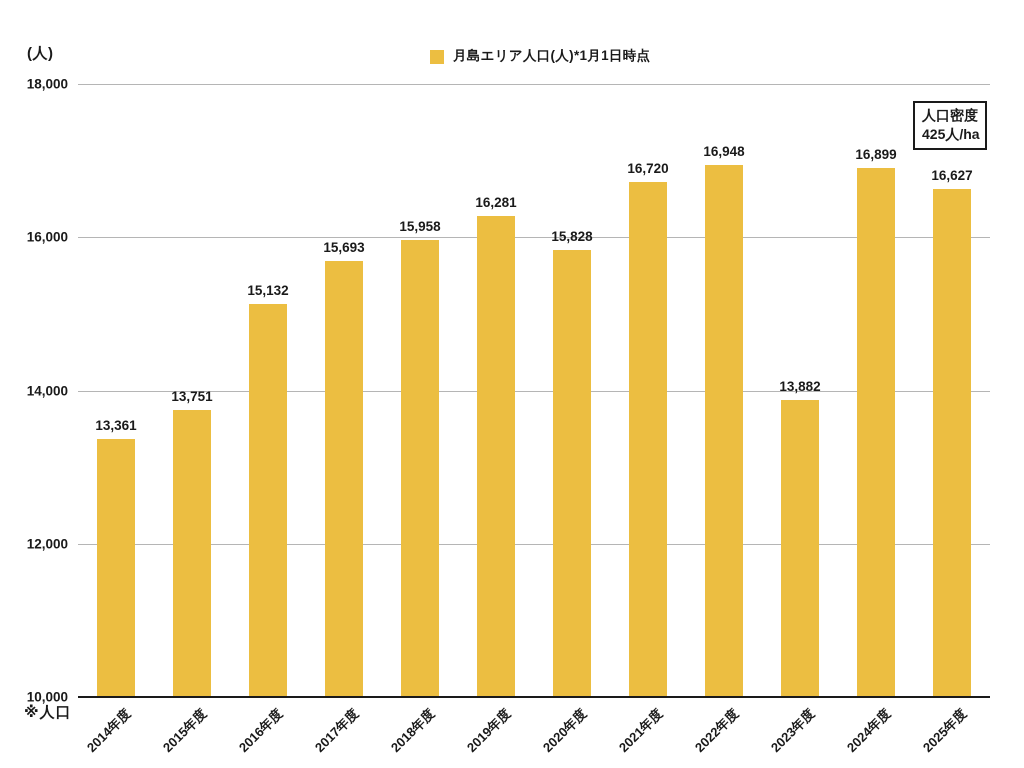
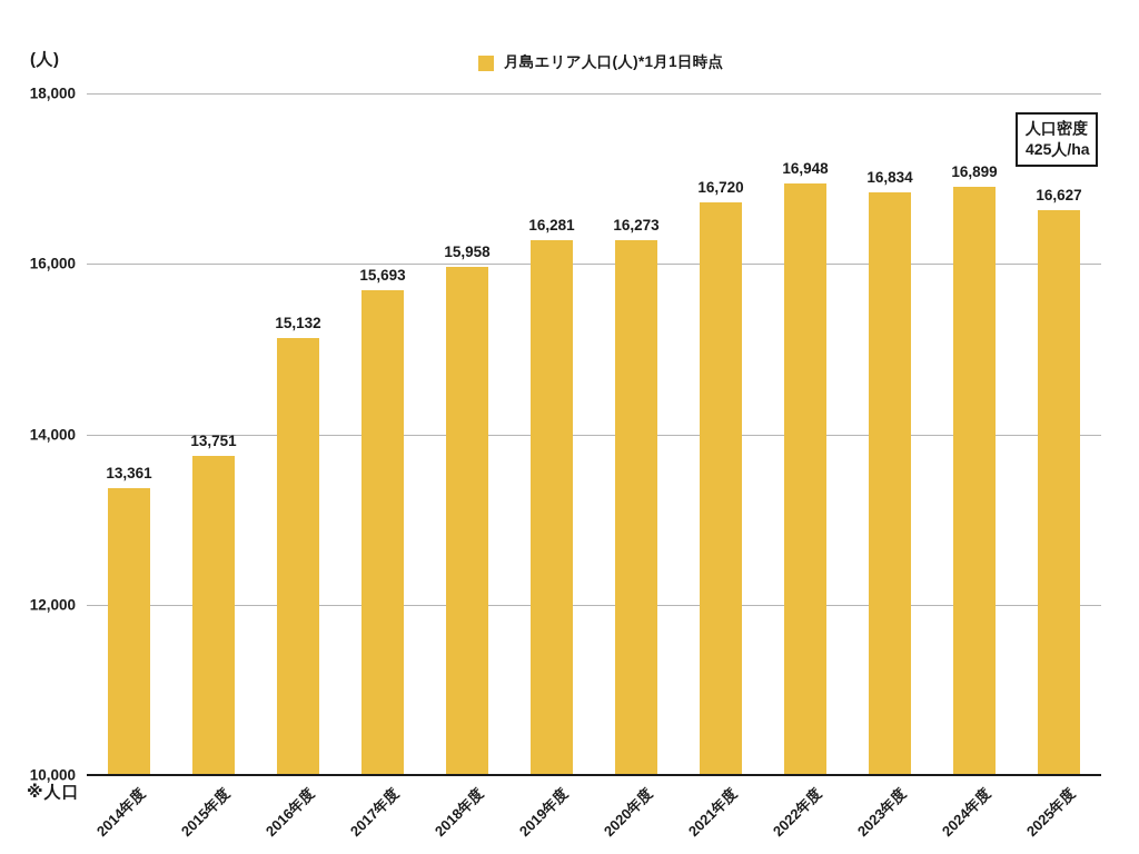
2020年度: 15,828 -> 16,273
2023年度: 13,882 -> 16,834
